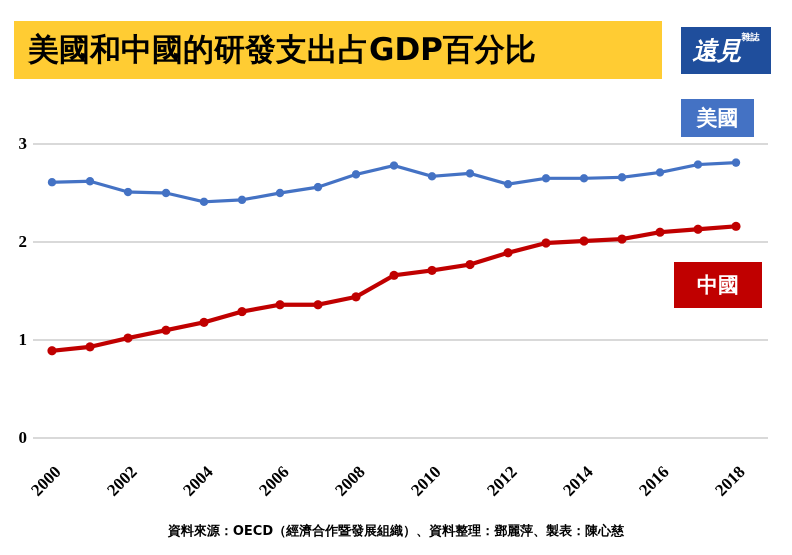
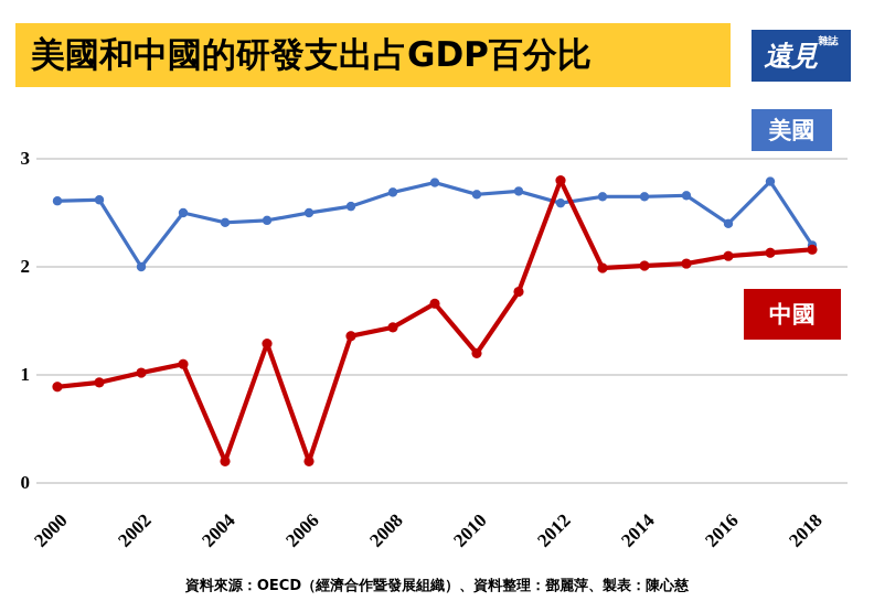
美國/2002: 2.5 -> 2.0
中國/2004: 1.2 -> 0.2
中國/2006: 1.4 -> 0.2
中國/2010: 1.7 -> 1.2
中國/2012: 1.9 -> 2.8
美國/2016: 2.7 -> 2.4
美國/2018: 2.8 -> 2.2
